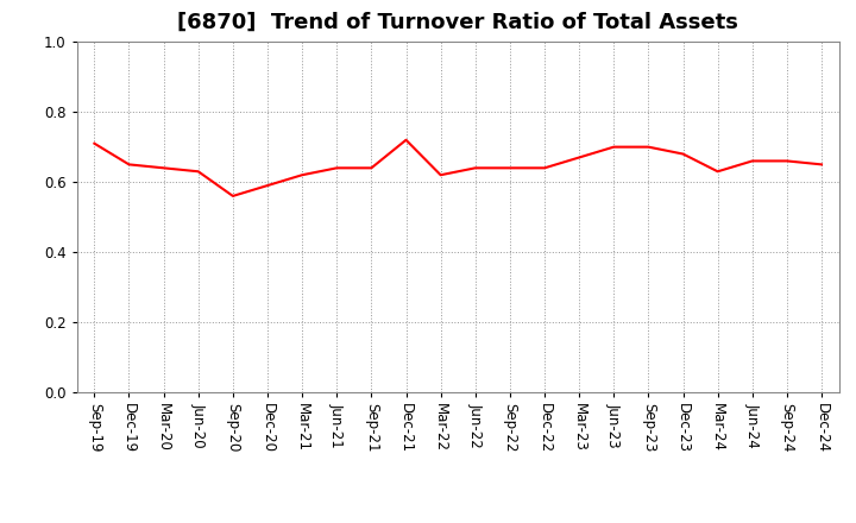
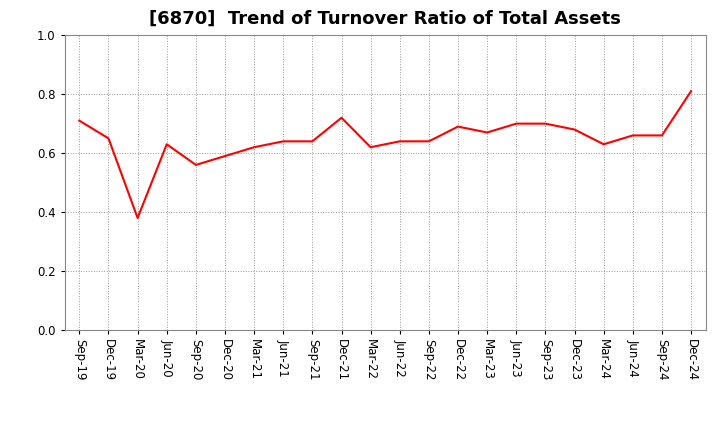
Mar-20: 0.64 -> 0.38
Dec-22: 0.64 -> 0.69
Dec-24: 0.65 -> 0.81
